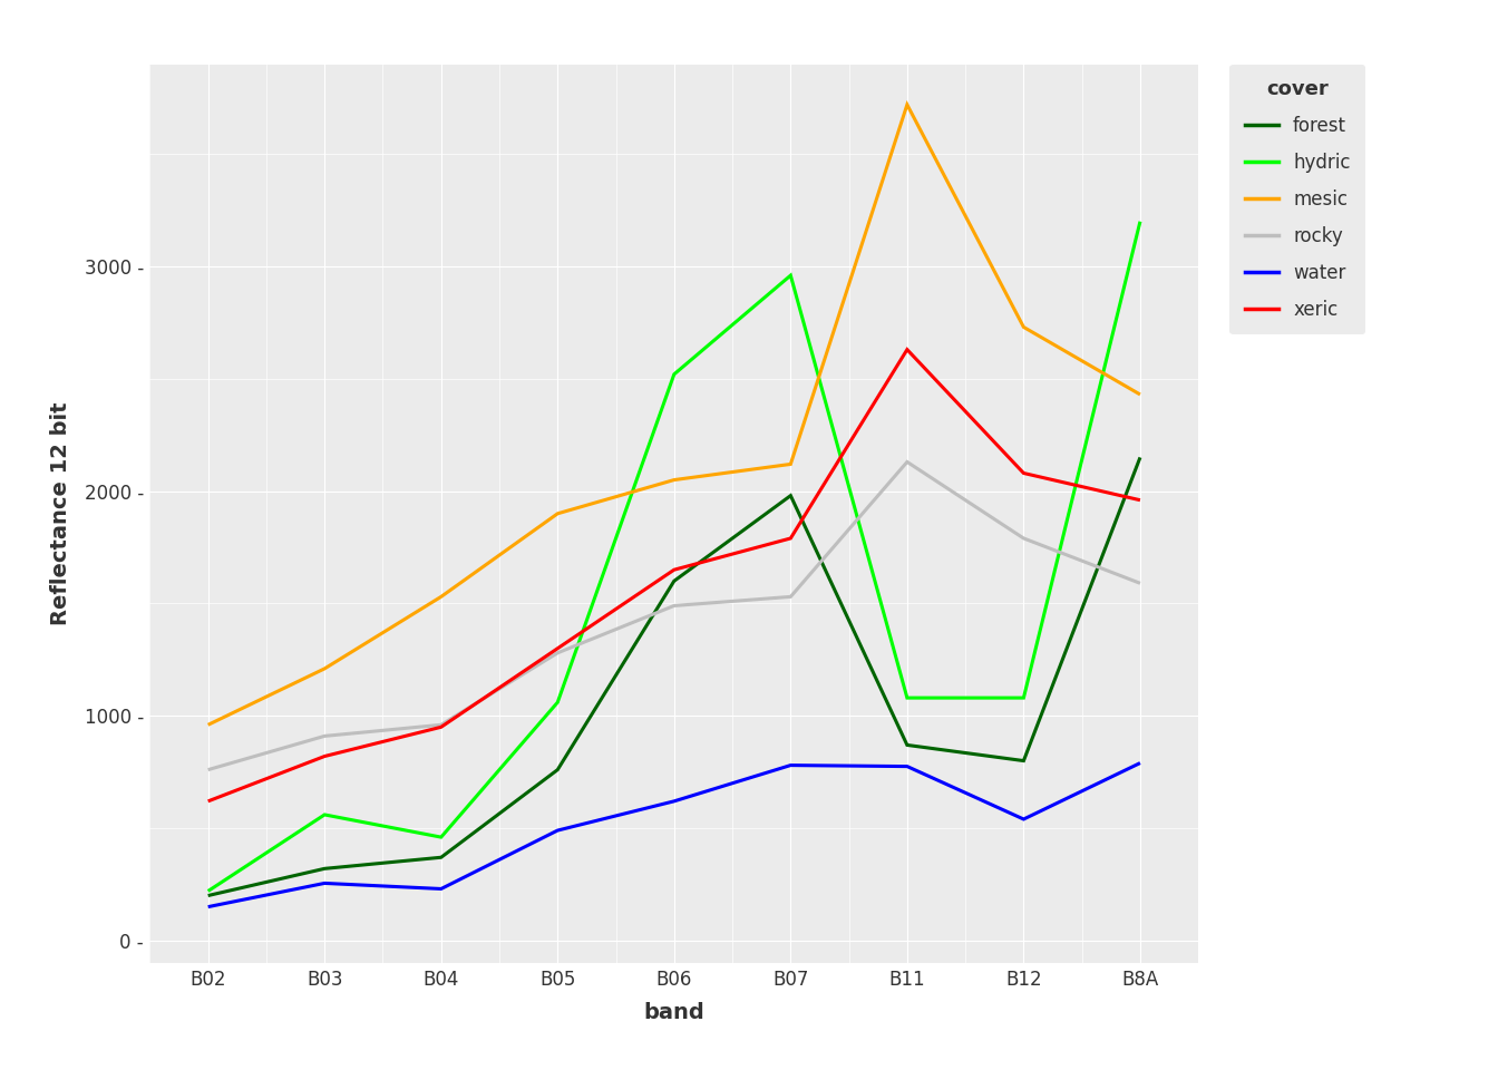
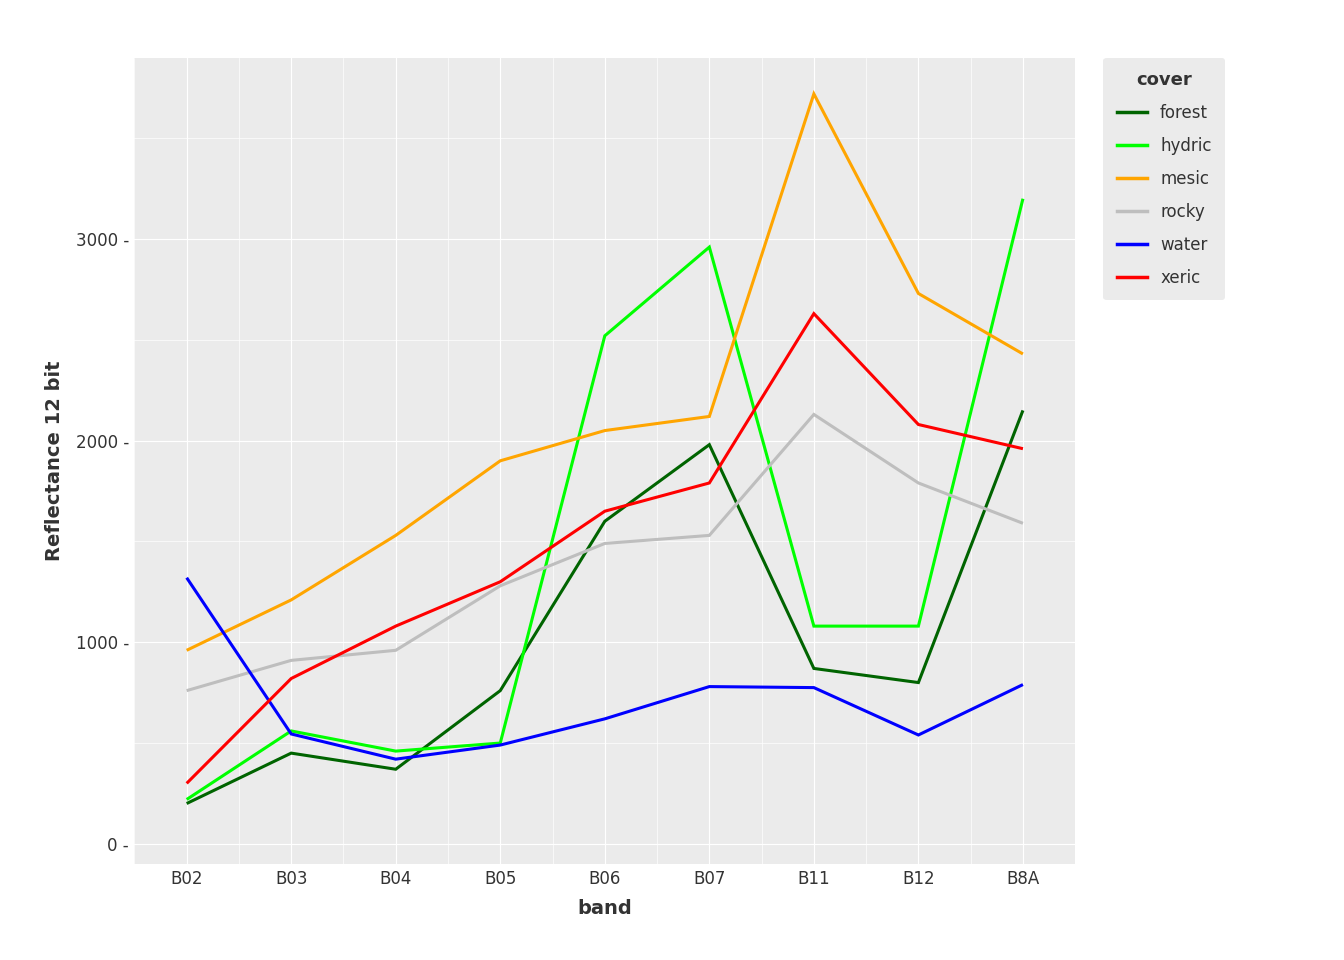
water/B02: 150 - -> 1320 -
xeric/B02: 620 - -> 300 -
forest/B03: 320 - -> 450 -
water/B03: 255 - -> 545 -
water/B04: 230 - -> 420 -
xeric/B04: 950 - -> 1080 -
hydric/B05: 1060 - -> 500 -
